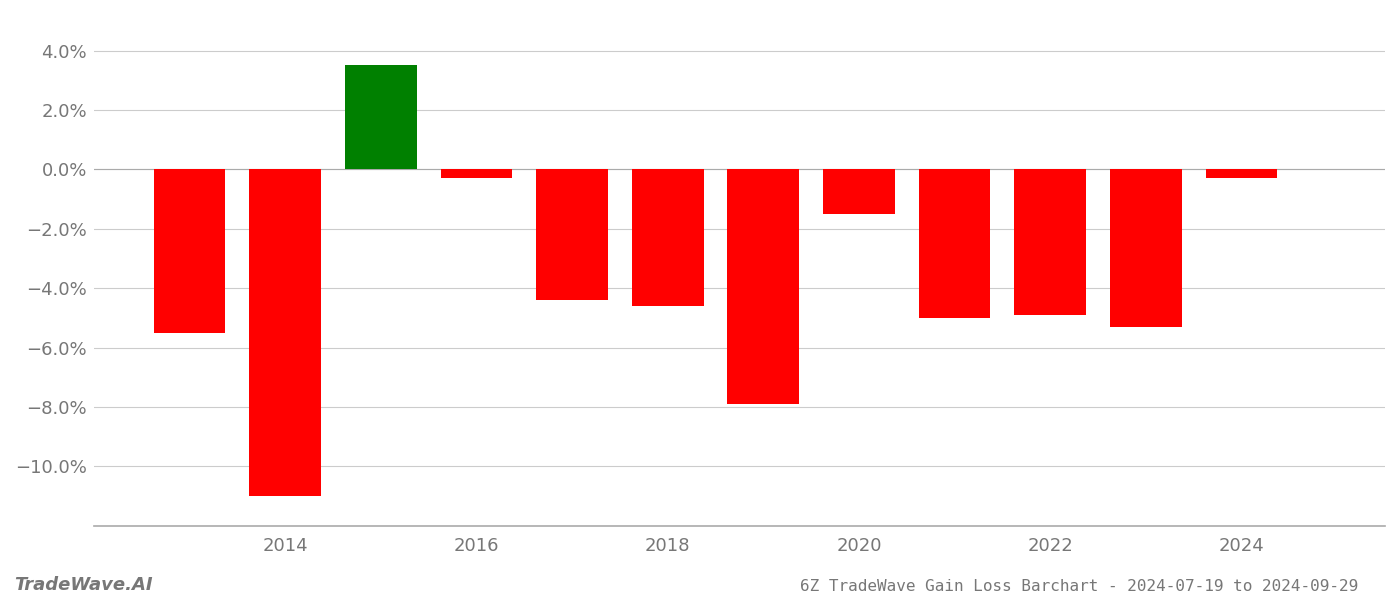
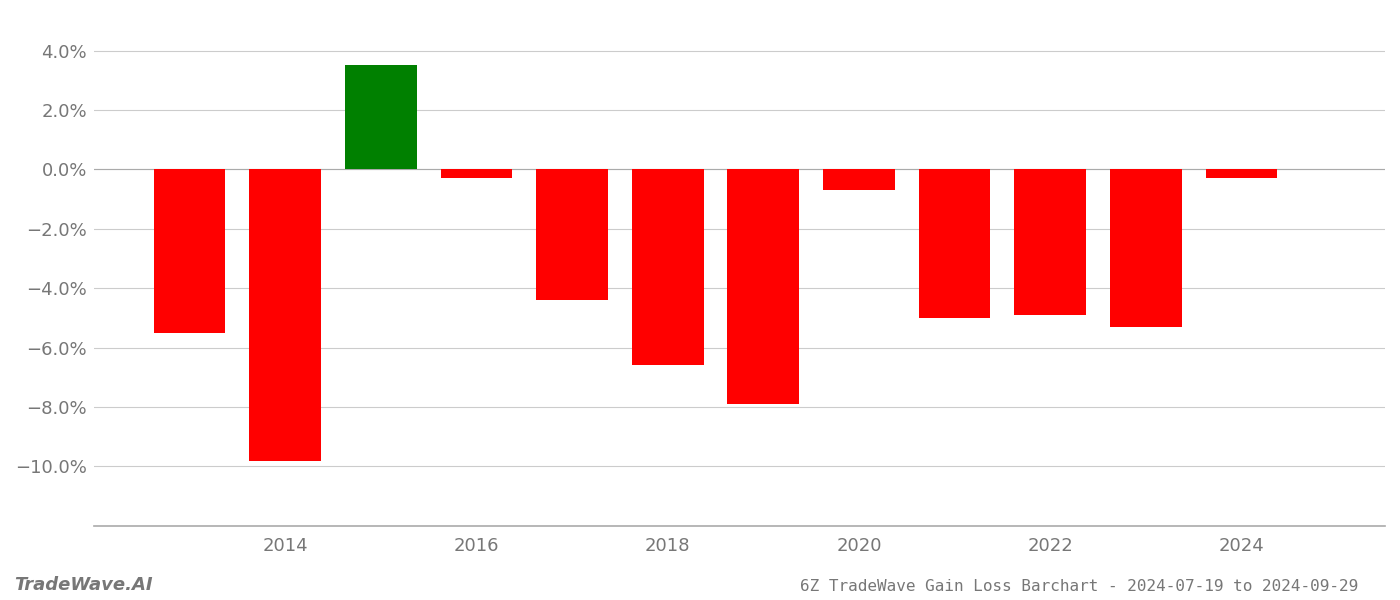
2014: -11.0% -> -9.8%
2018: -4.6% -> -6.6%
2020: -1.5% -> -0.7%
